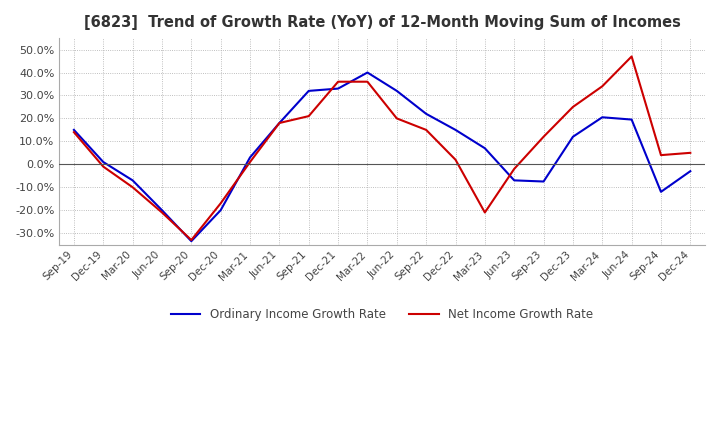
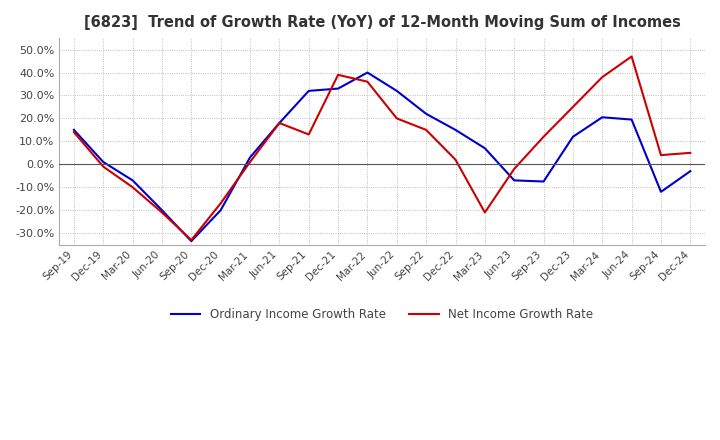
Net Income Growth Rate/Sep-21: 21% -> 13%
Net Income Growth Rate/Dec-21: 36% -> 39%
Net Income Growth Rate/Mar-24: 34% -> 38%
